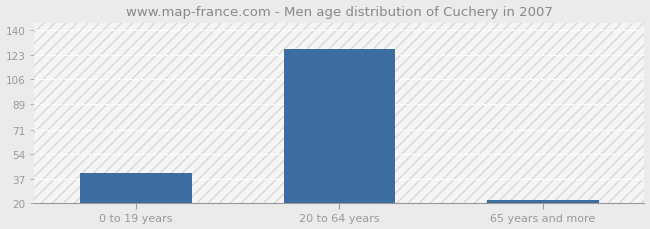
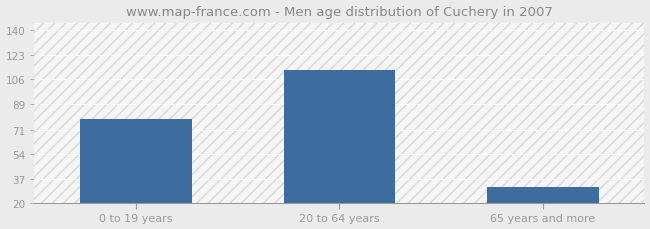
0 to 19 years: 41 -> 78
20 to 64 years: 127 -> 112
65 years and more: 22 -> 31
